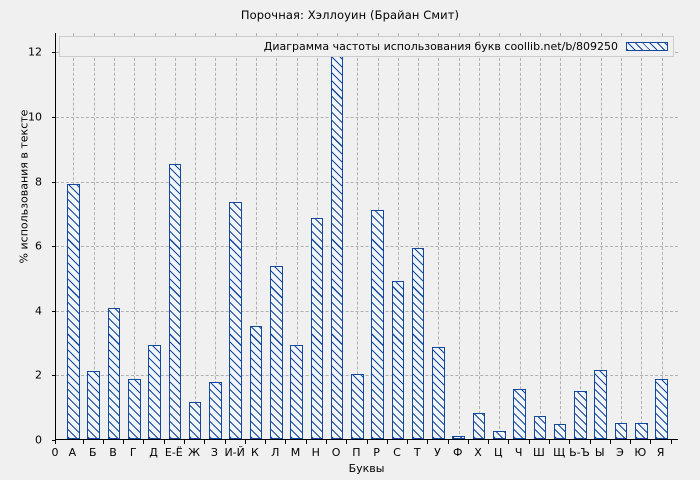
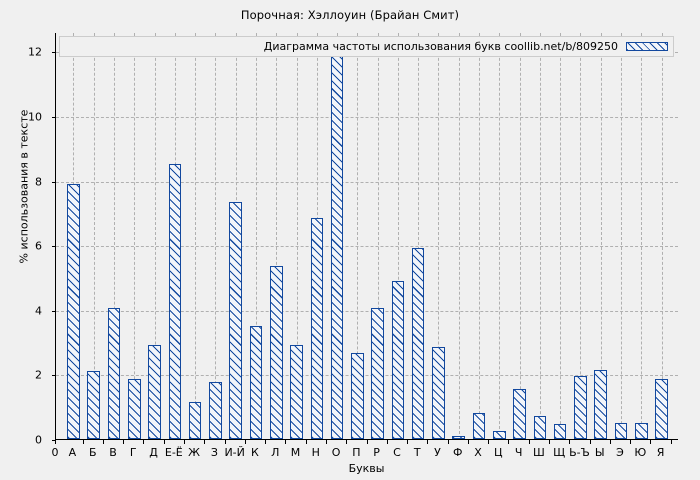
П: 2.0 -> 2.6
Р: 7.1 -> 4.0
Ь-Ъ: 1.5 -> 1.9
